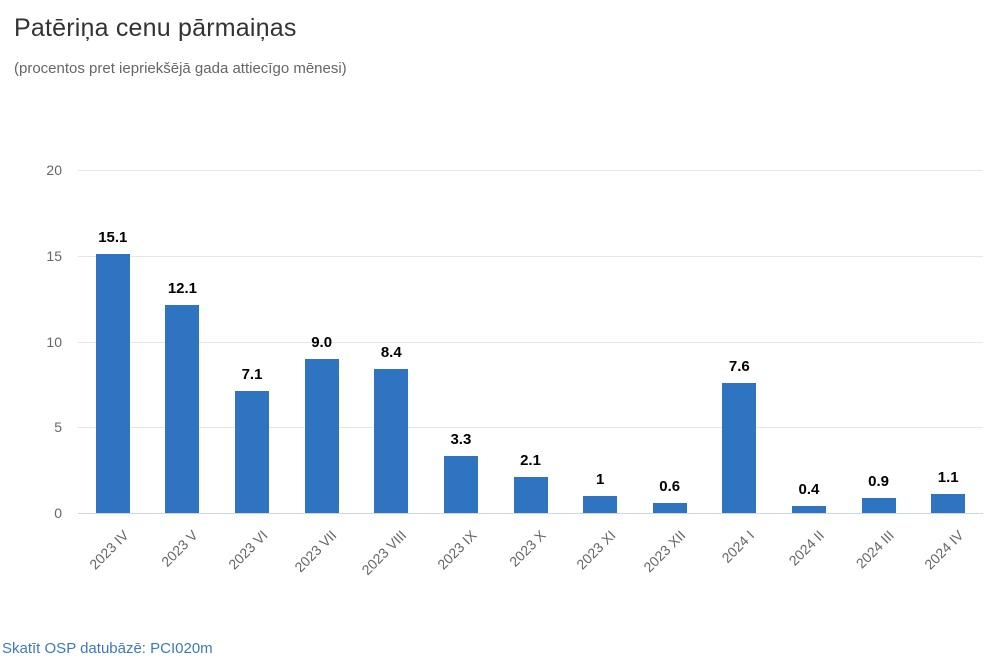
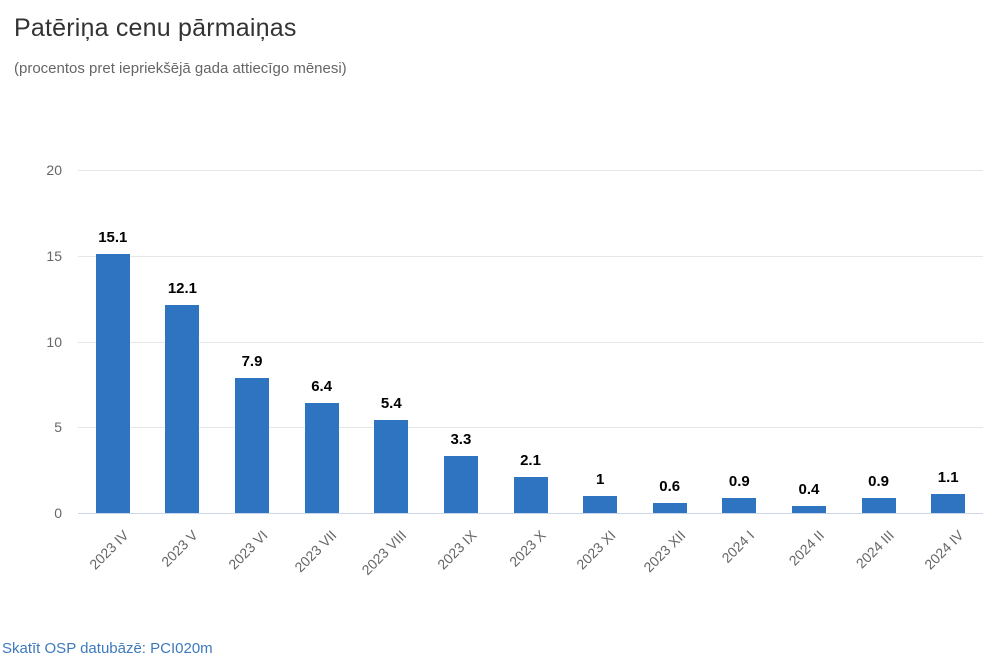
2023 VI: 7.1 -> 7.9
2023 VII: 9.0 -> 6.4
2023 VIII: 8.4 -> 5.4
2024 I: 7.6 -> 0.9
